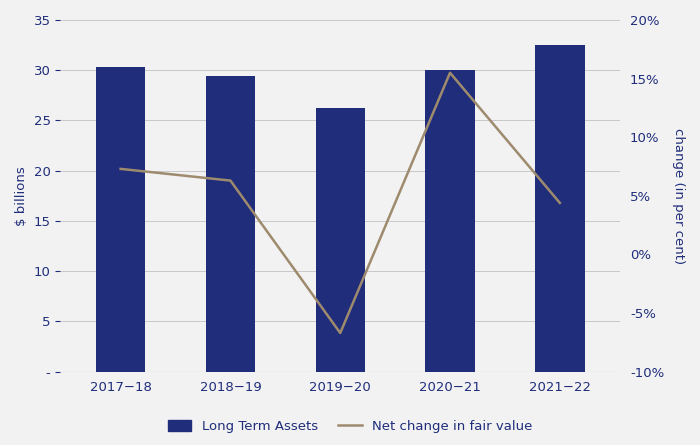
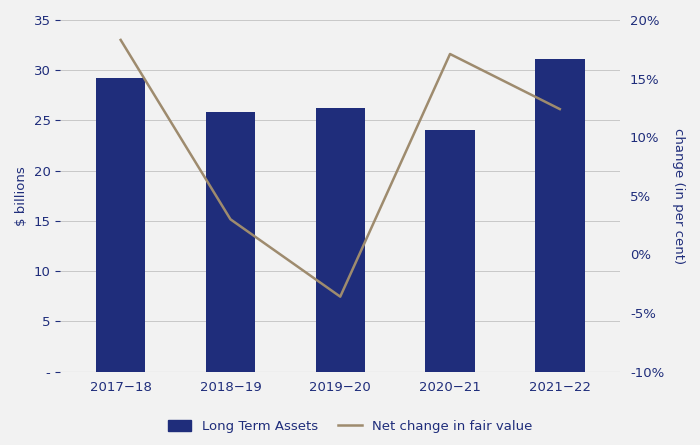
Long Term Assets/2017−18: 30.3 -> 29.2
Net change in fair value/2017−18: 7.3% -> 18.3%
Long Term Assets/2018−19: 29.4 -> 25.8
Net change in fair value/2018−19: 6.3% -> 3.0%
Net change in fair value/2019−20: -6.7% -> -3.6%
Long Term Assets/2020−21: 30.0 -> 24.1
Net change in fair value/2020−21: 15.5% -> 17.1%
Long Term Assets/2021−22: 32.5 -> 31.1
Net change in fair value/2021−22: 4.4% -> 12.4%
